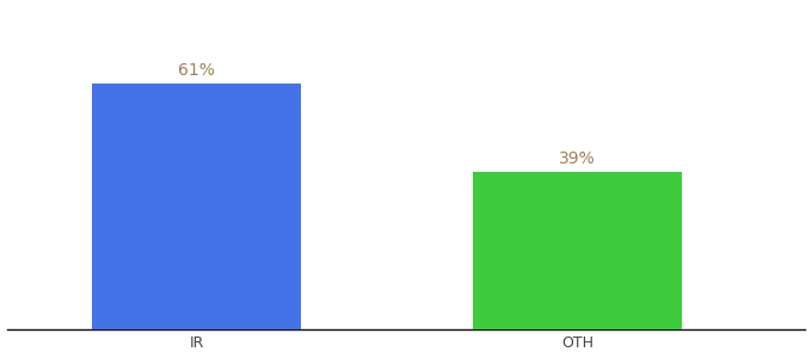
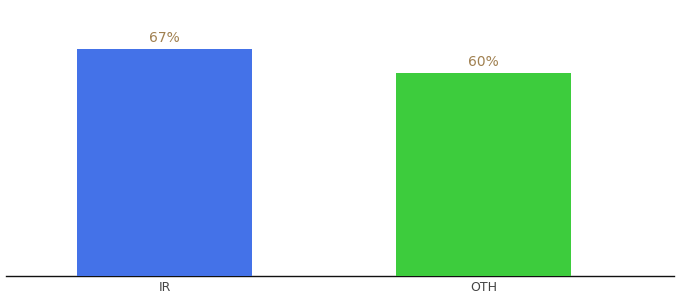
IR: 61% -> 67%
OTH: 39% -> 60%
